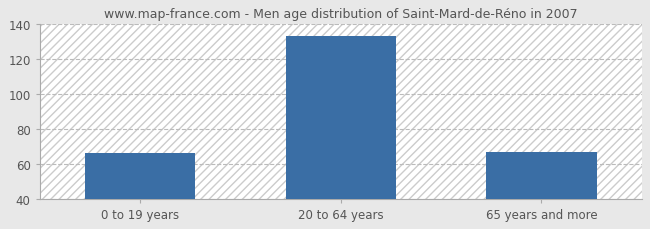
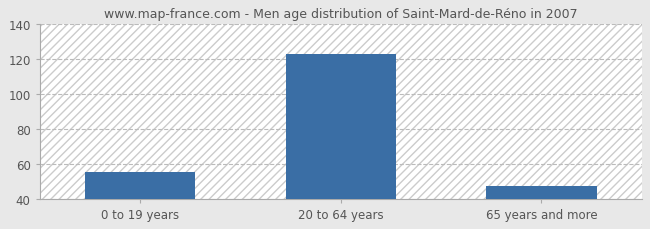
0 to 19 years: 66 -> 55
20 to 64 years: 133 -> 123
65 years and more: 67 -> 47
